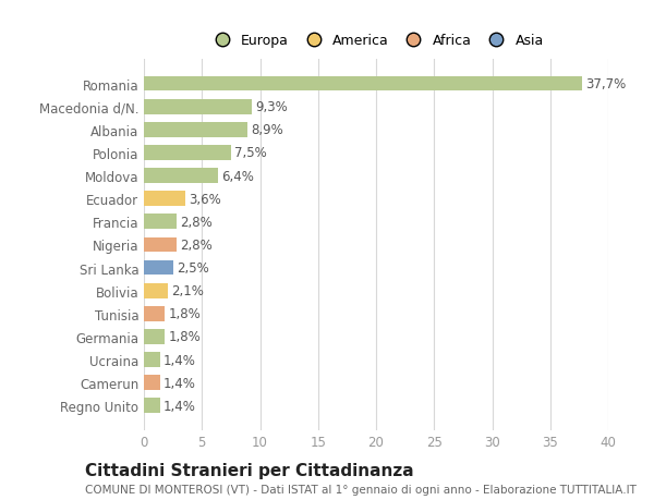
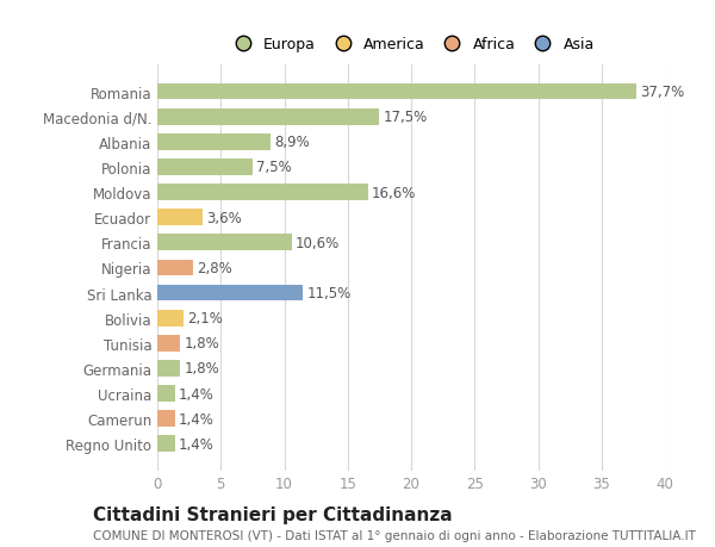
Macedonia d/N.: 9,3% -> 17,5%
Moldova: 6,4% -> 16,6%
Francia: 2,8% -> 10,6%
Sri Lanka: 2,5% -> 11,5%
